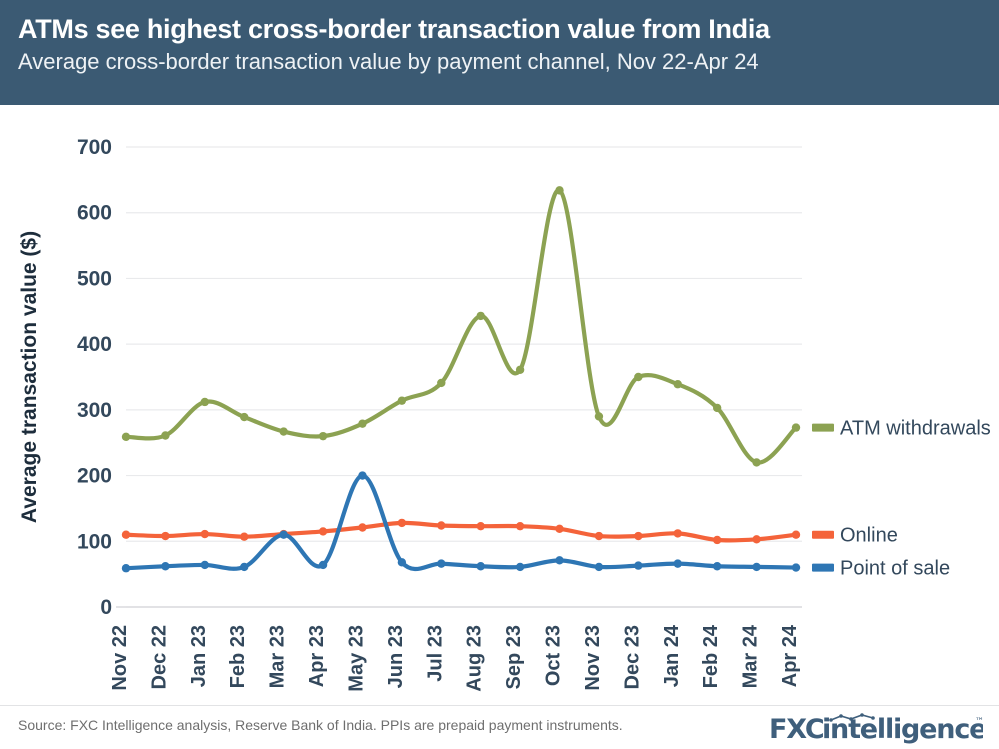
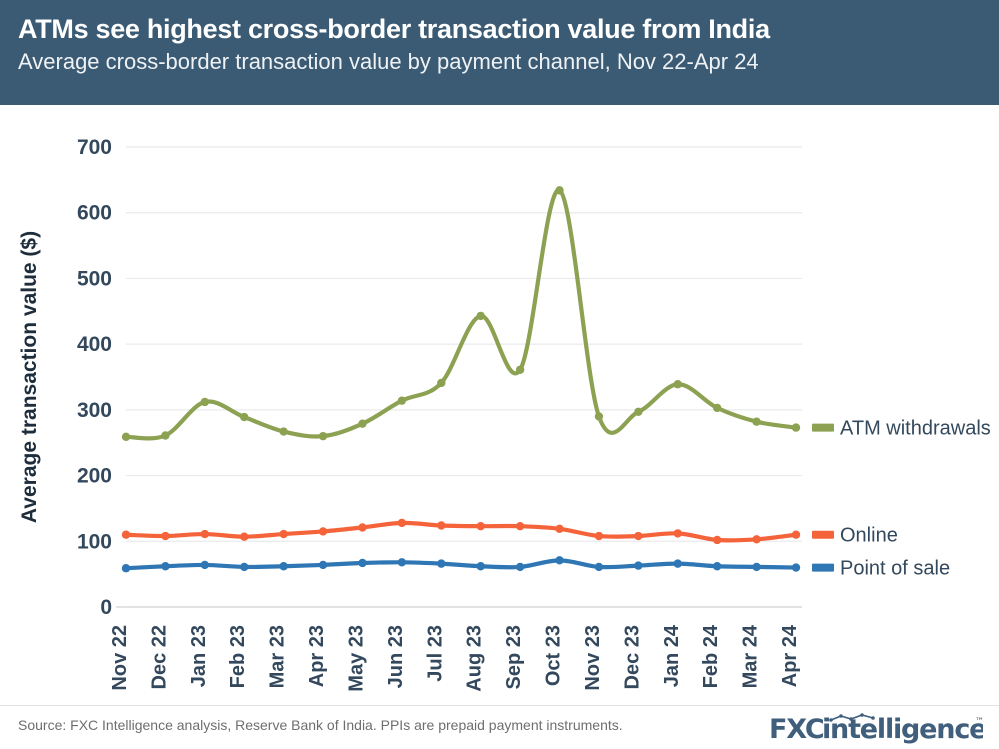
Point of sale/Mar 23: 110 -> 60
Point of sale/May 23: 200 -> 70
ATM withdrawals/Dec 23: 350 -> 300
ATM withdrawals/Mar 24: 220 -> 280
